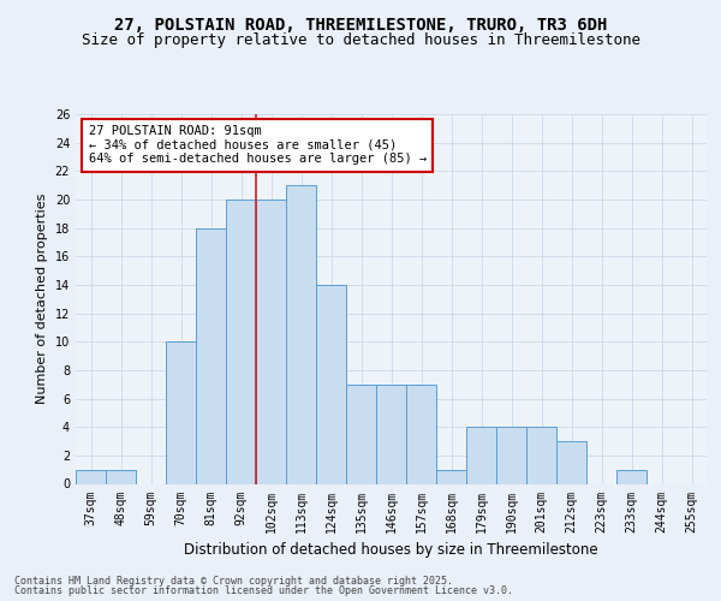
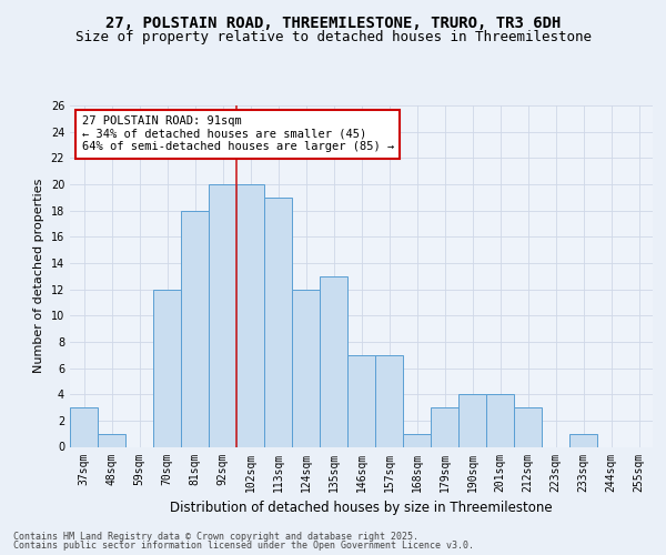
37sqm: 1 -> 3
70sqm: 10 -> 12
113sqm: 21 -> 19
124sqm: 14 -> 12
135sqm: 7 -> 13
179sqm: 4 -> 3
